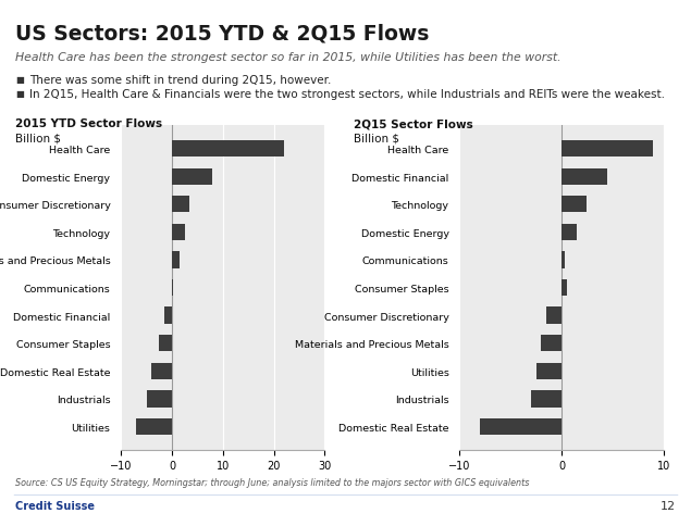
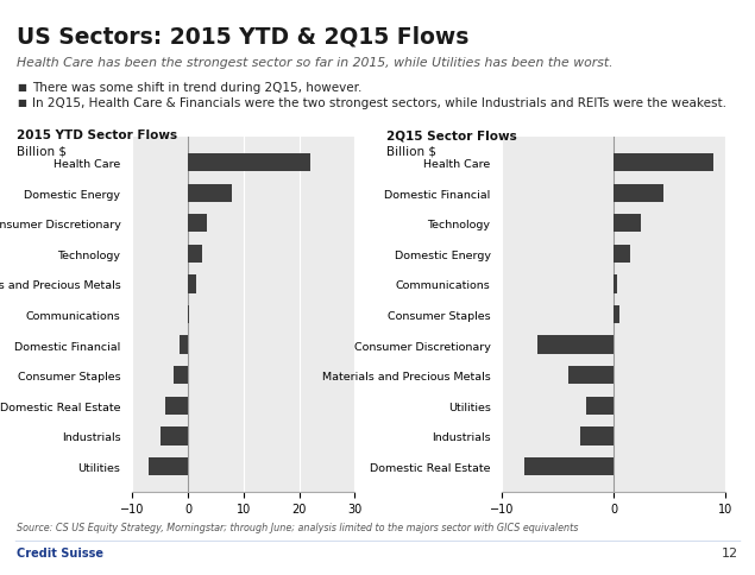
Consumer Discretionary: -1.5 -> -6.8
Materials and Precious Metals: -2.0 -> -4.0
